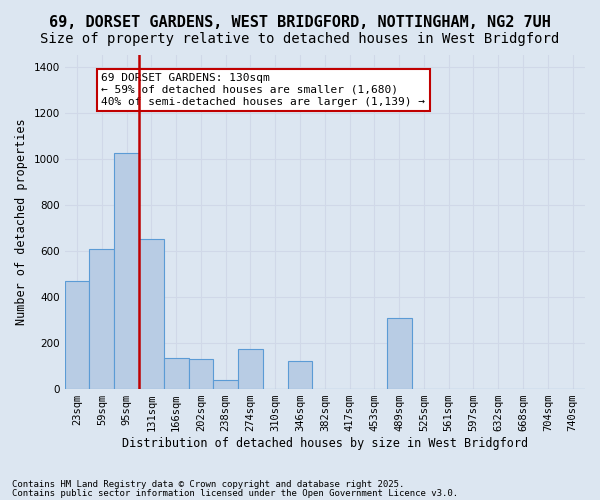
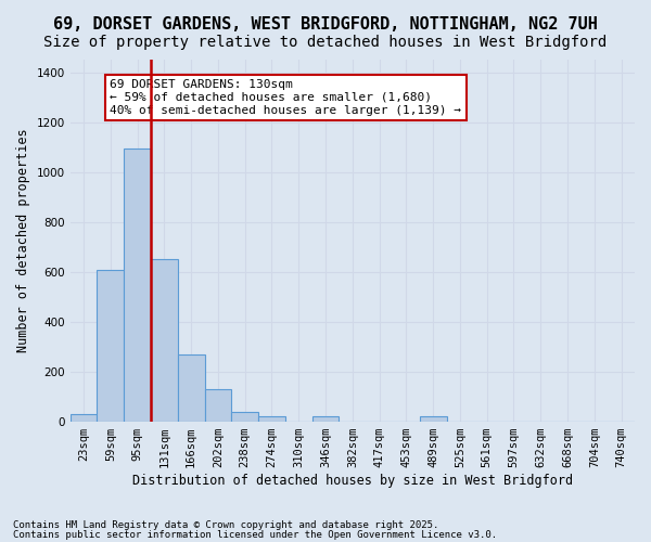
23sqm: 470 -> 30
95sqm: 1025 -> 1095
166sqm: 135 -> 270
274sqm: 175 -> 20
346sqm: 120 -> 20
489sqm: 310 -> 20
